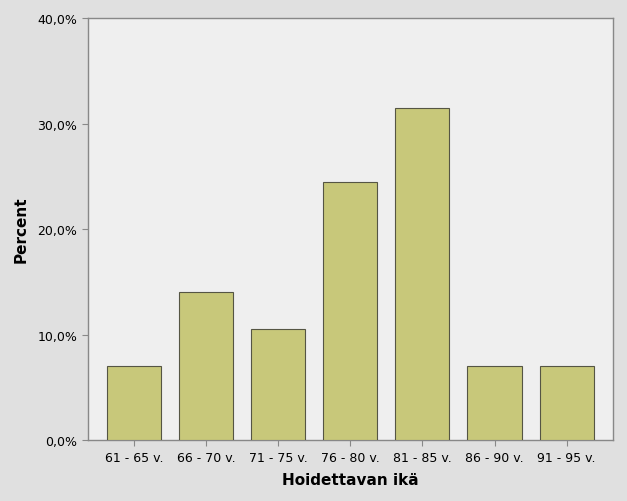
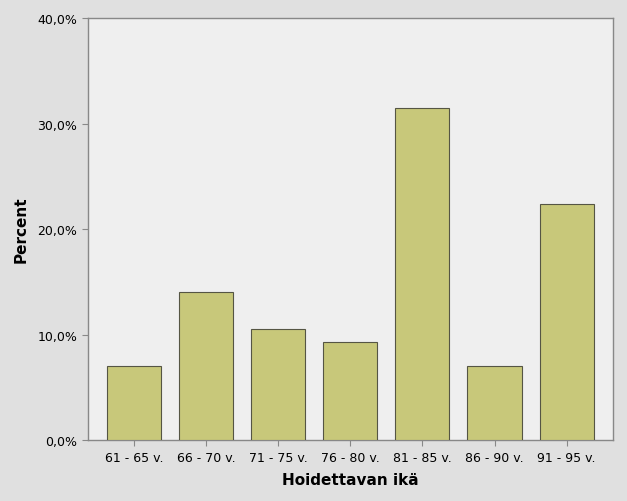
76 - 80 v.: 24,5% -> 9,3%
91 - 95 v.: 7,0% -> 22,4%
